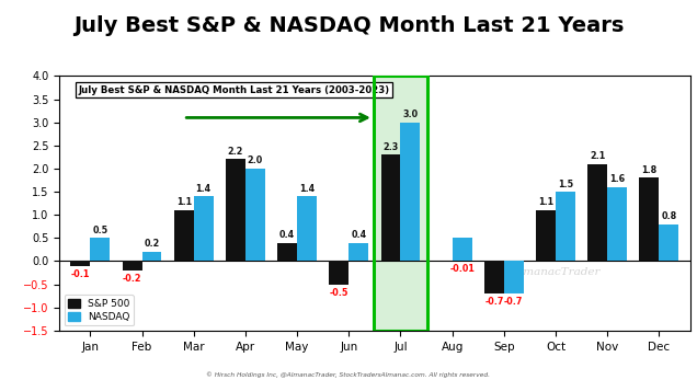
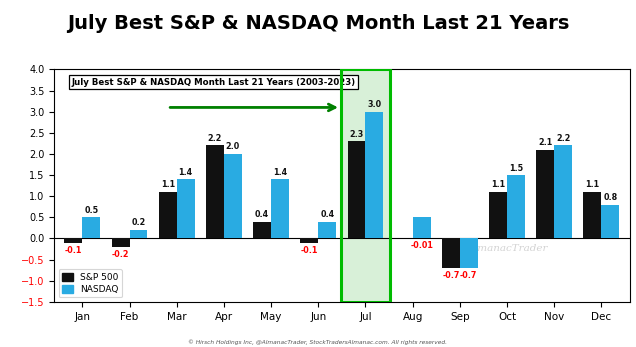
S&P 500/Jun: -0.5 -> -0.1
NASDAQ/Nov: 1.6 -> 2.2
S&P 500/Dec: 1.8 -> 1.1
